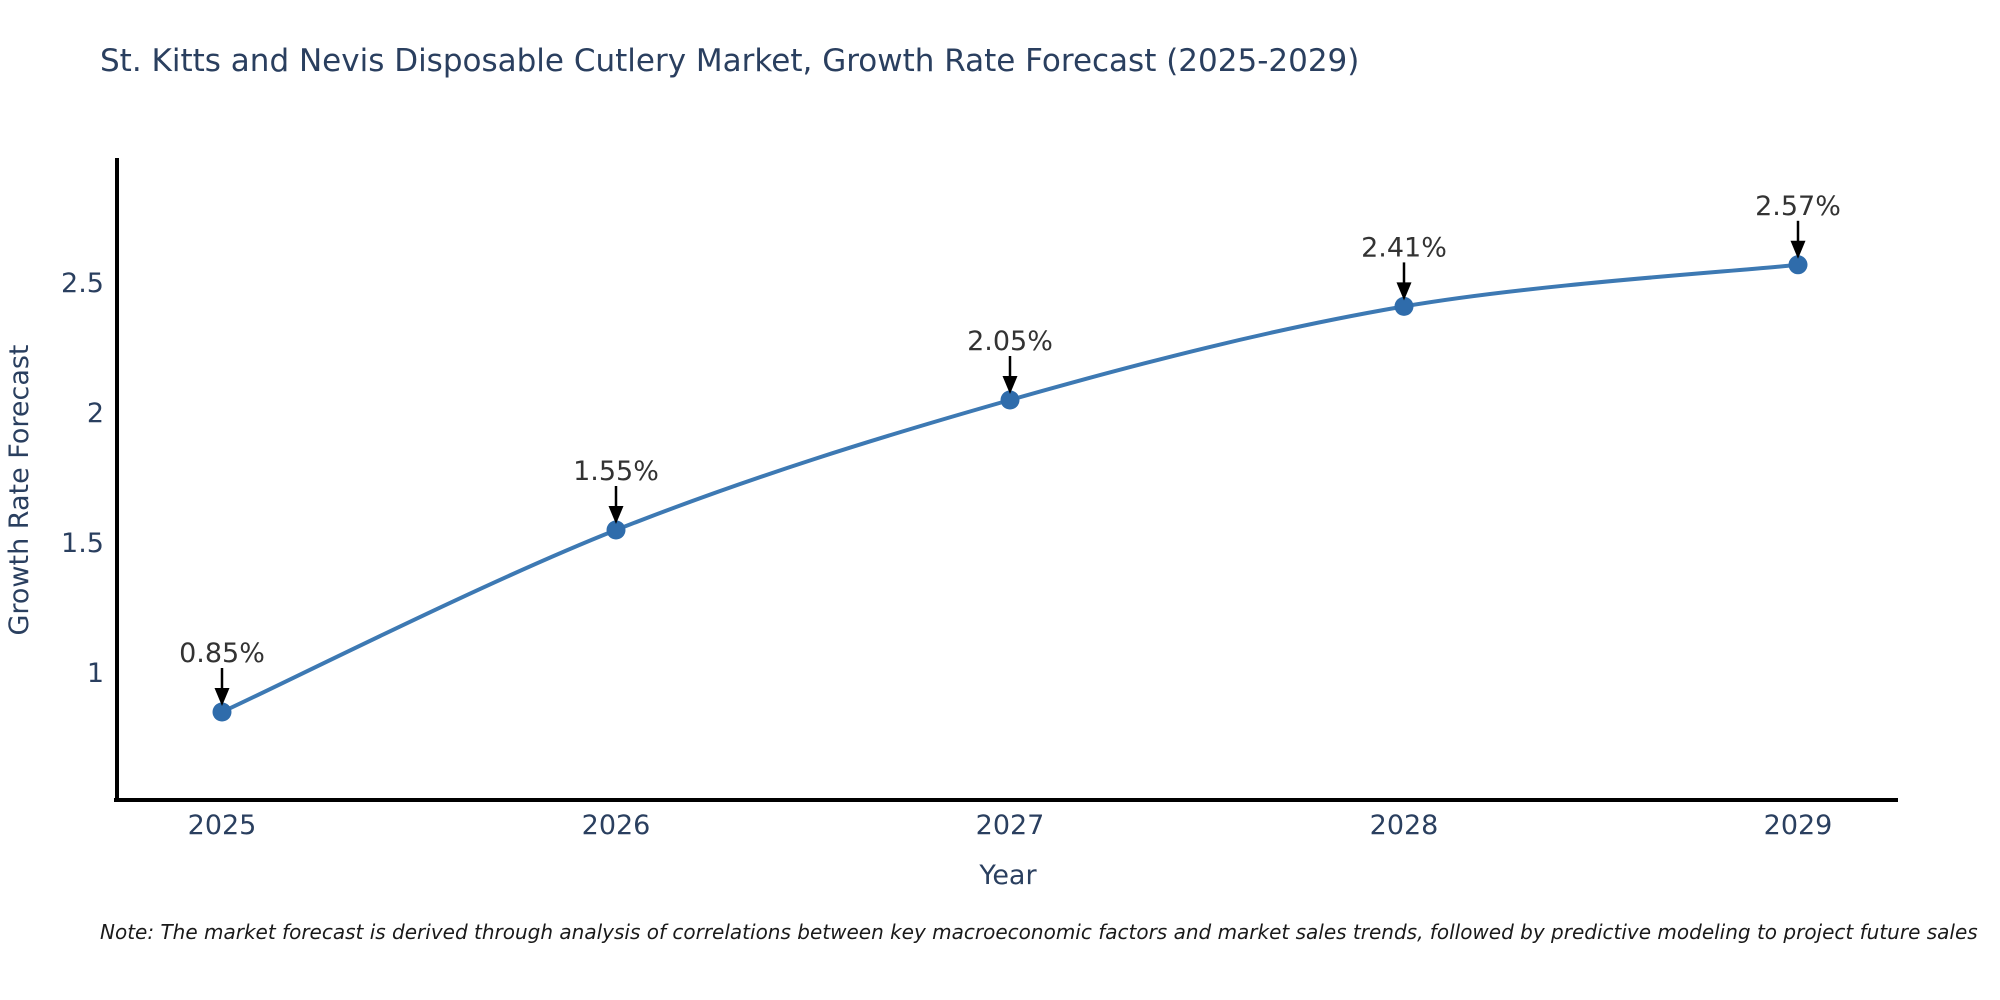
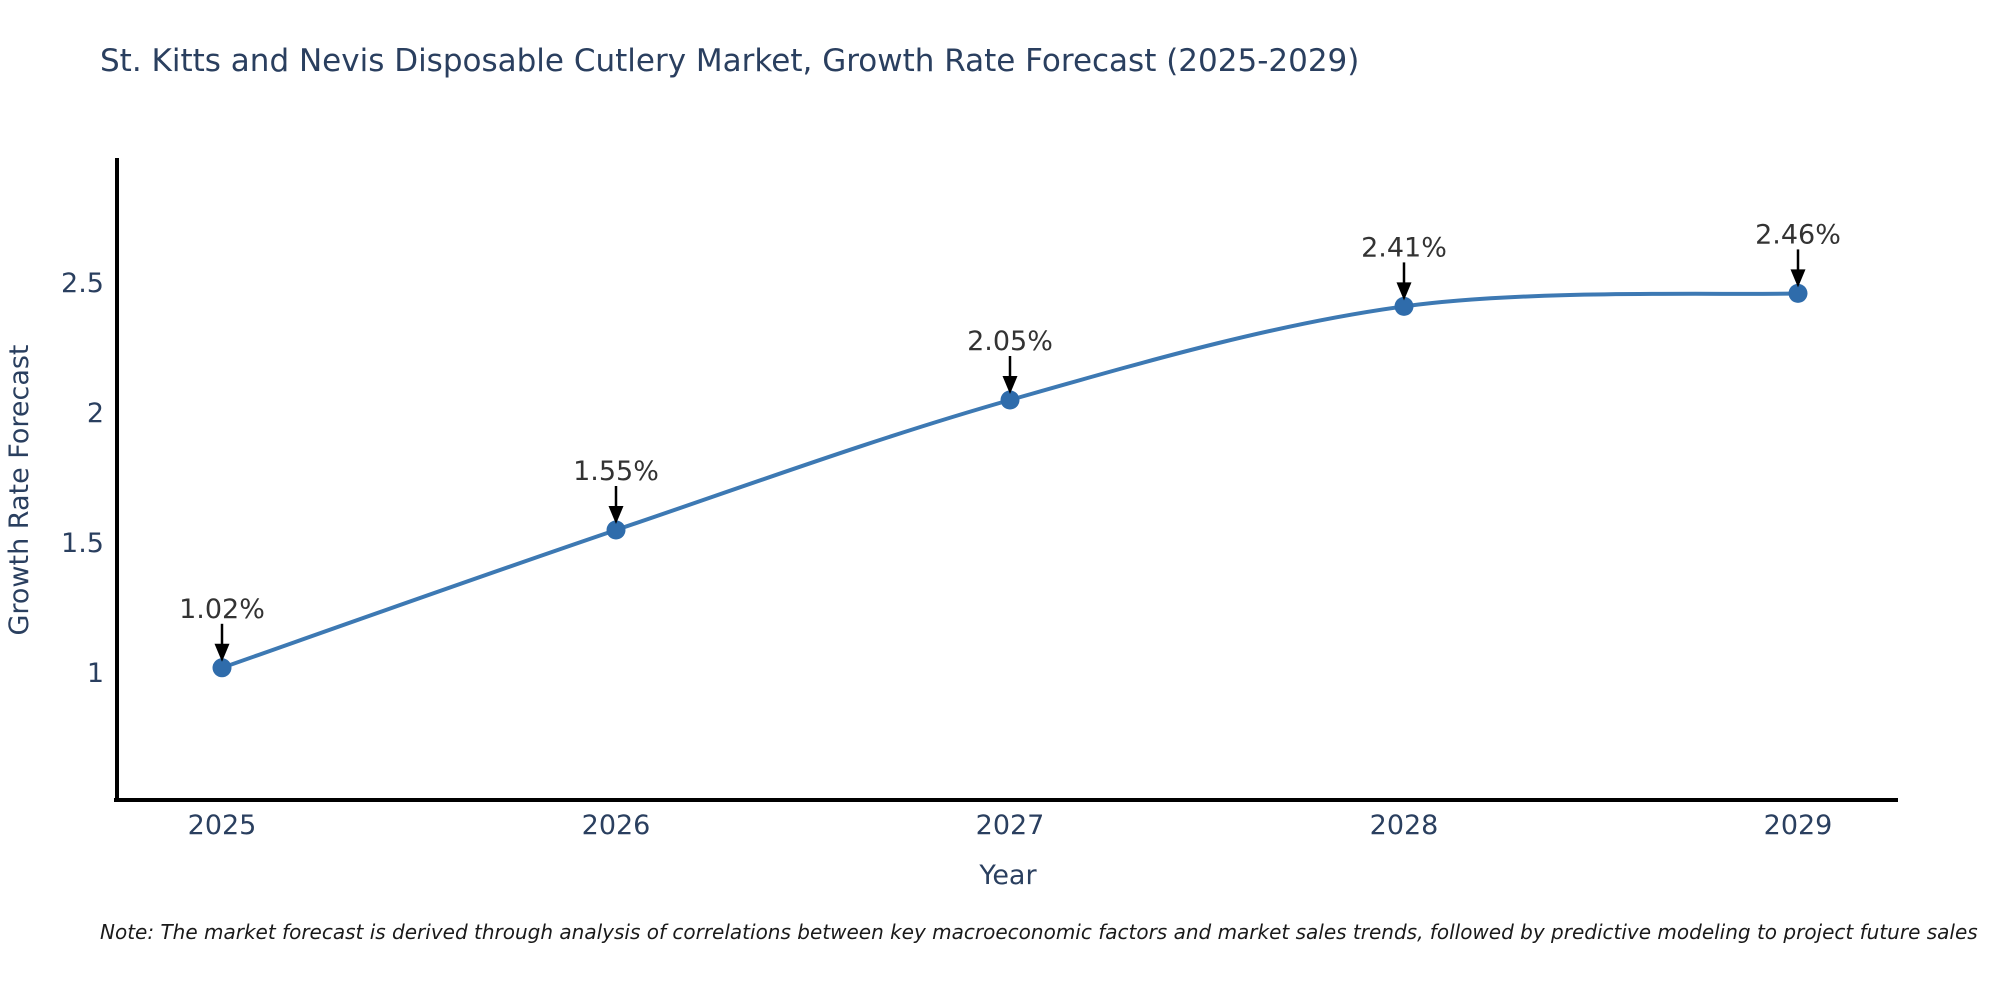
2025: 0.85% -> 1.02%
2029: 2.57% -> 2.46%
